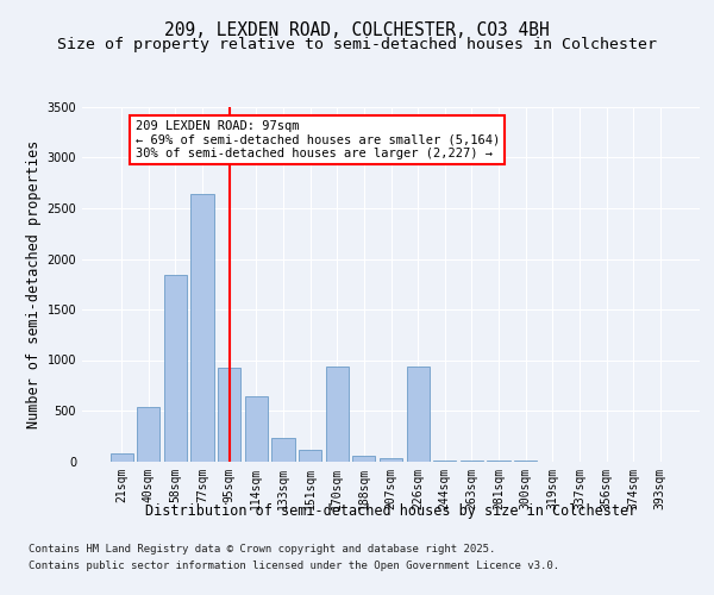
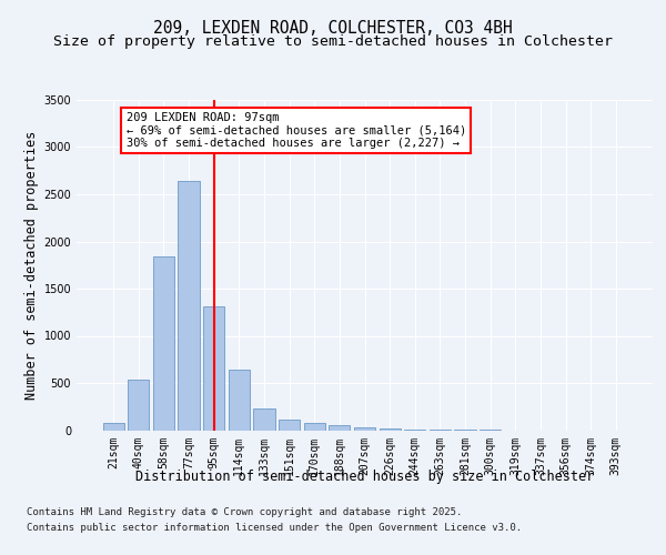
95sqm: 920 -> 1310
170sqm: 940 -> 80
226sqm: 940 -> 20
